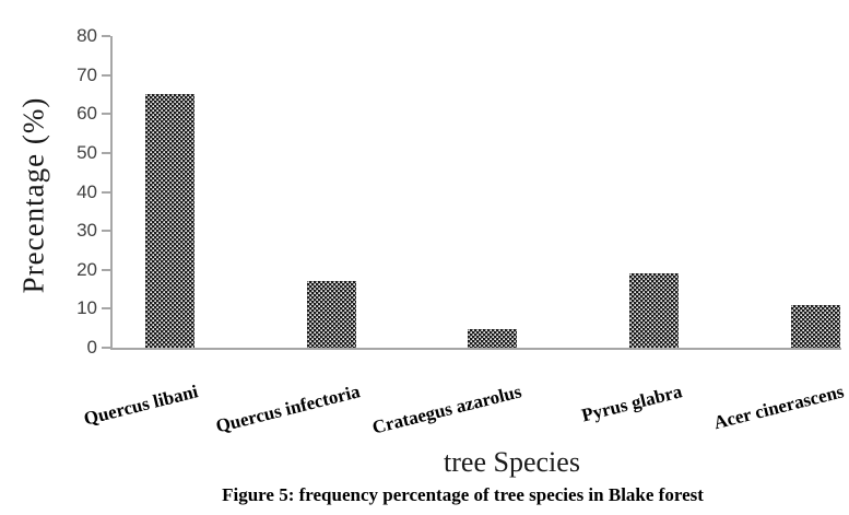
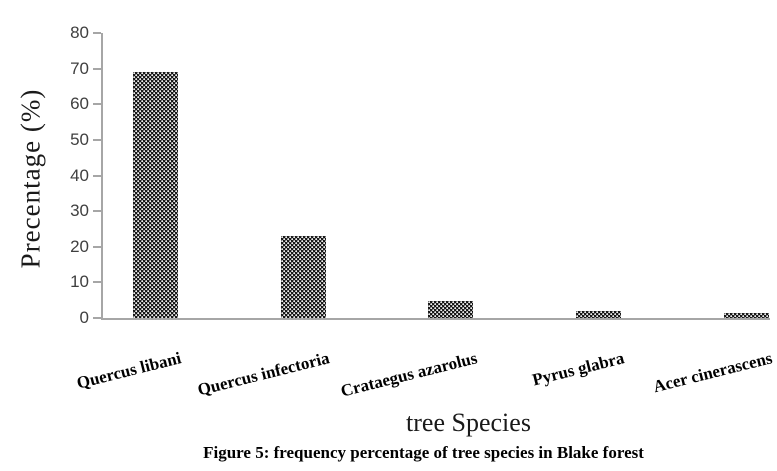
Quercus libani: 65 -> 69
Quercus infectoria: 17 -> 23
Pyrus glabra: 19 -> 2
Acer cinerascens: 11 -> 1
